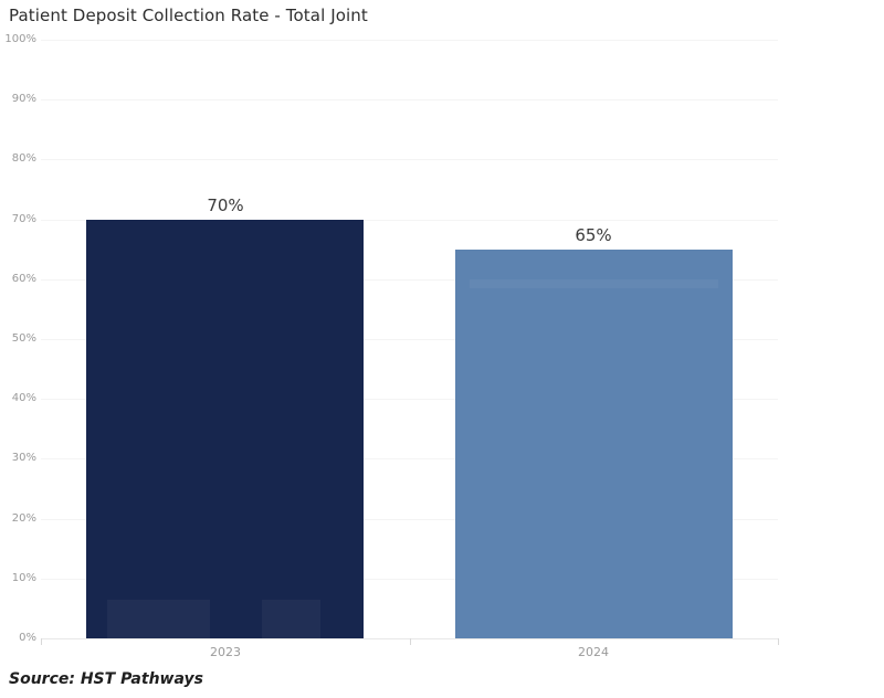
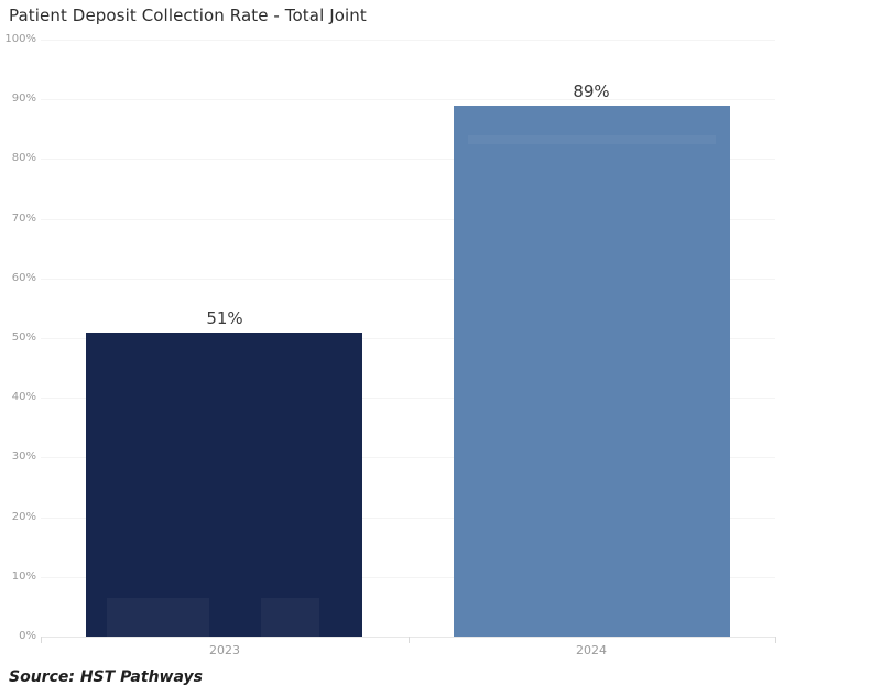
2023: 70% -> 51%
2024: 65% -> 89%
